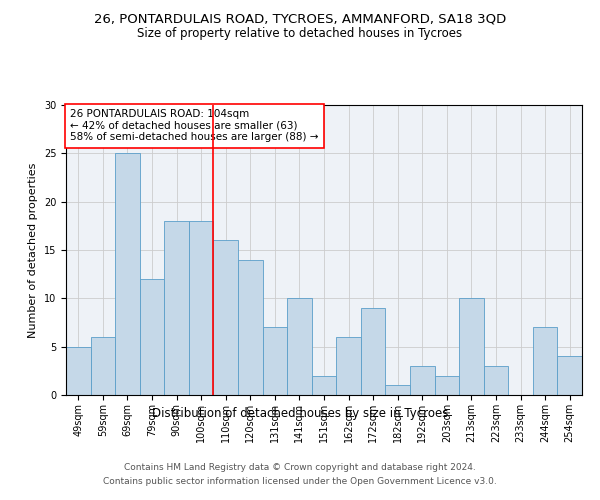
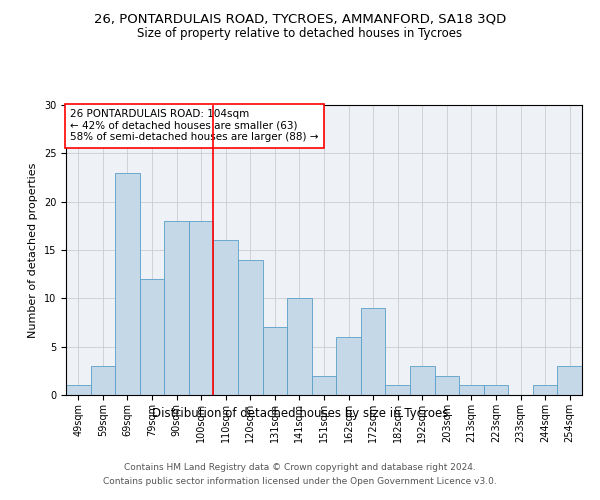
49sqm: 5 -> 1
59sqm: 6 -> 3
69sqm: 25 -> 23
213sqm: 10 -> 1
223sqm: 3 -> 1
244sqm: 7 -> 1
254sqm: 4 -> 3
